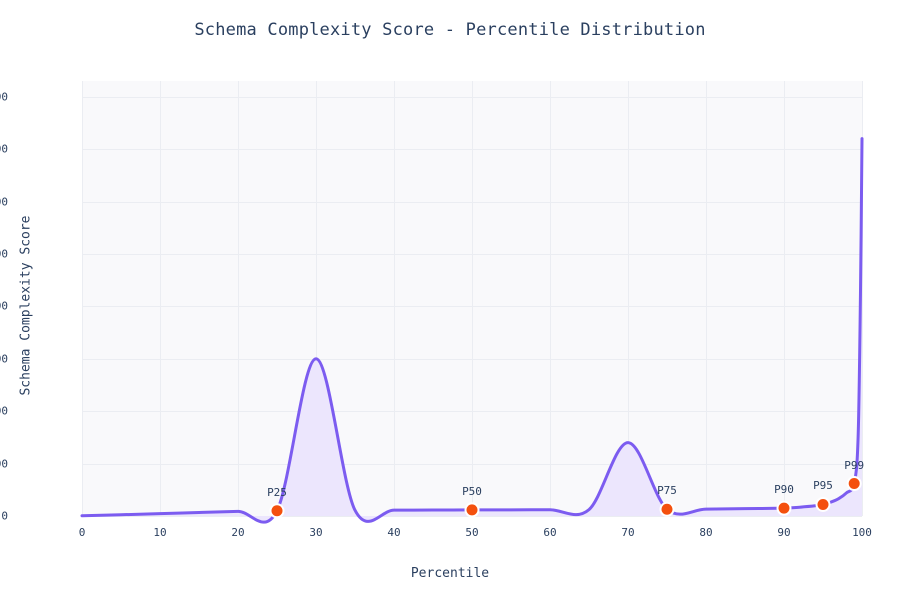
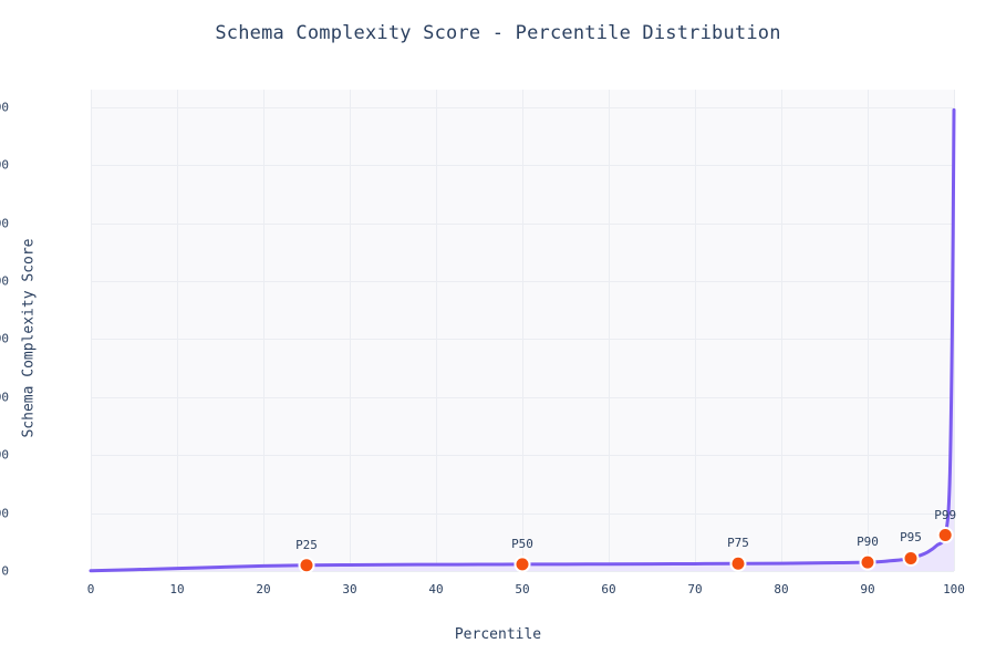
30: 3000 -> 100
70: 1400 -> 100
100: 7200 -> 8000
